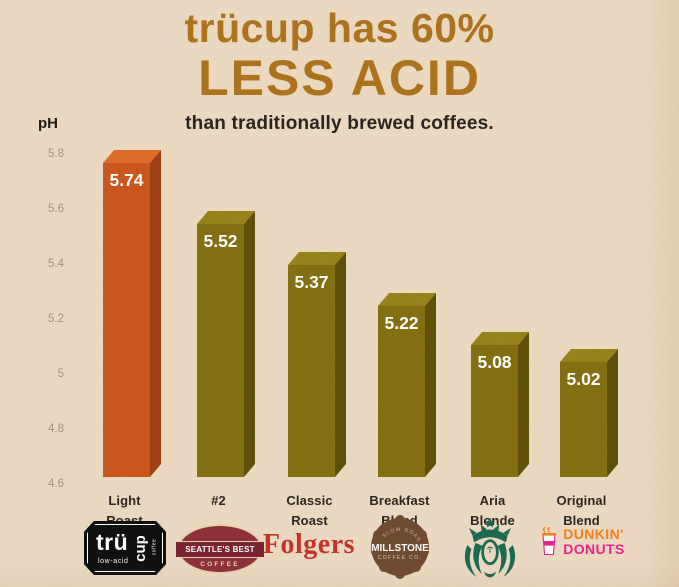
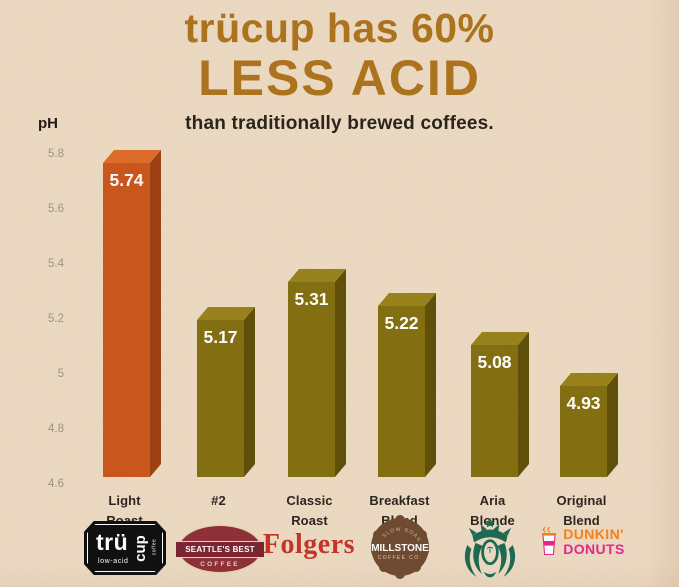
#2: 5.52 -> 5.17
Classic Roast: 5.37 -> 5.31
Original Blend: 5.02 -> 4.93
